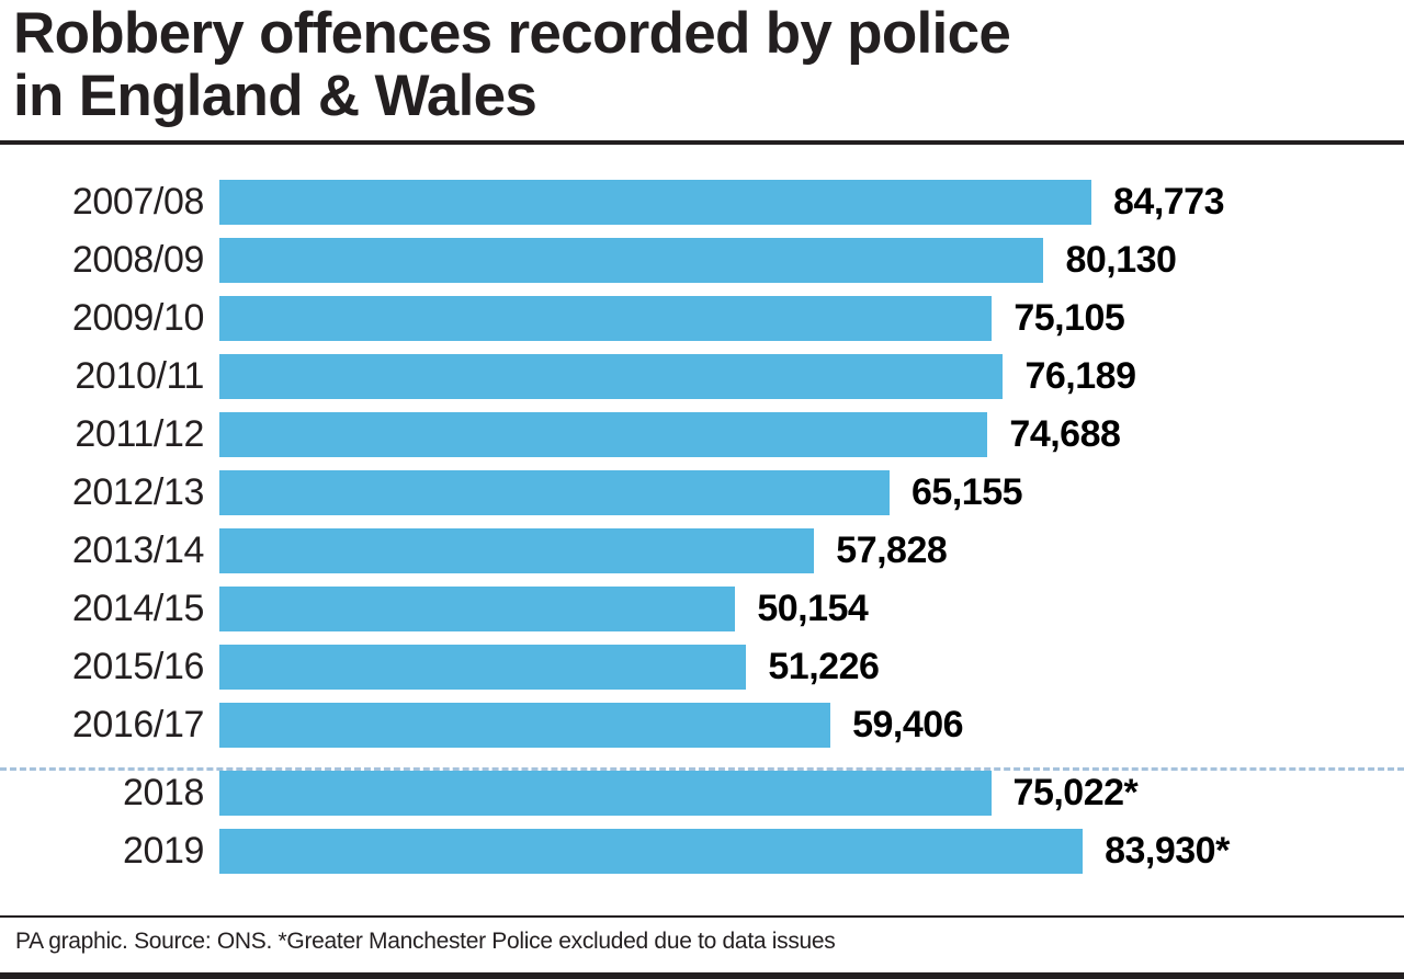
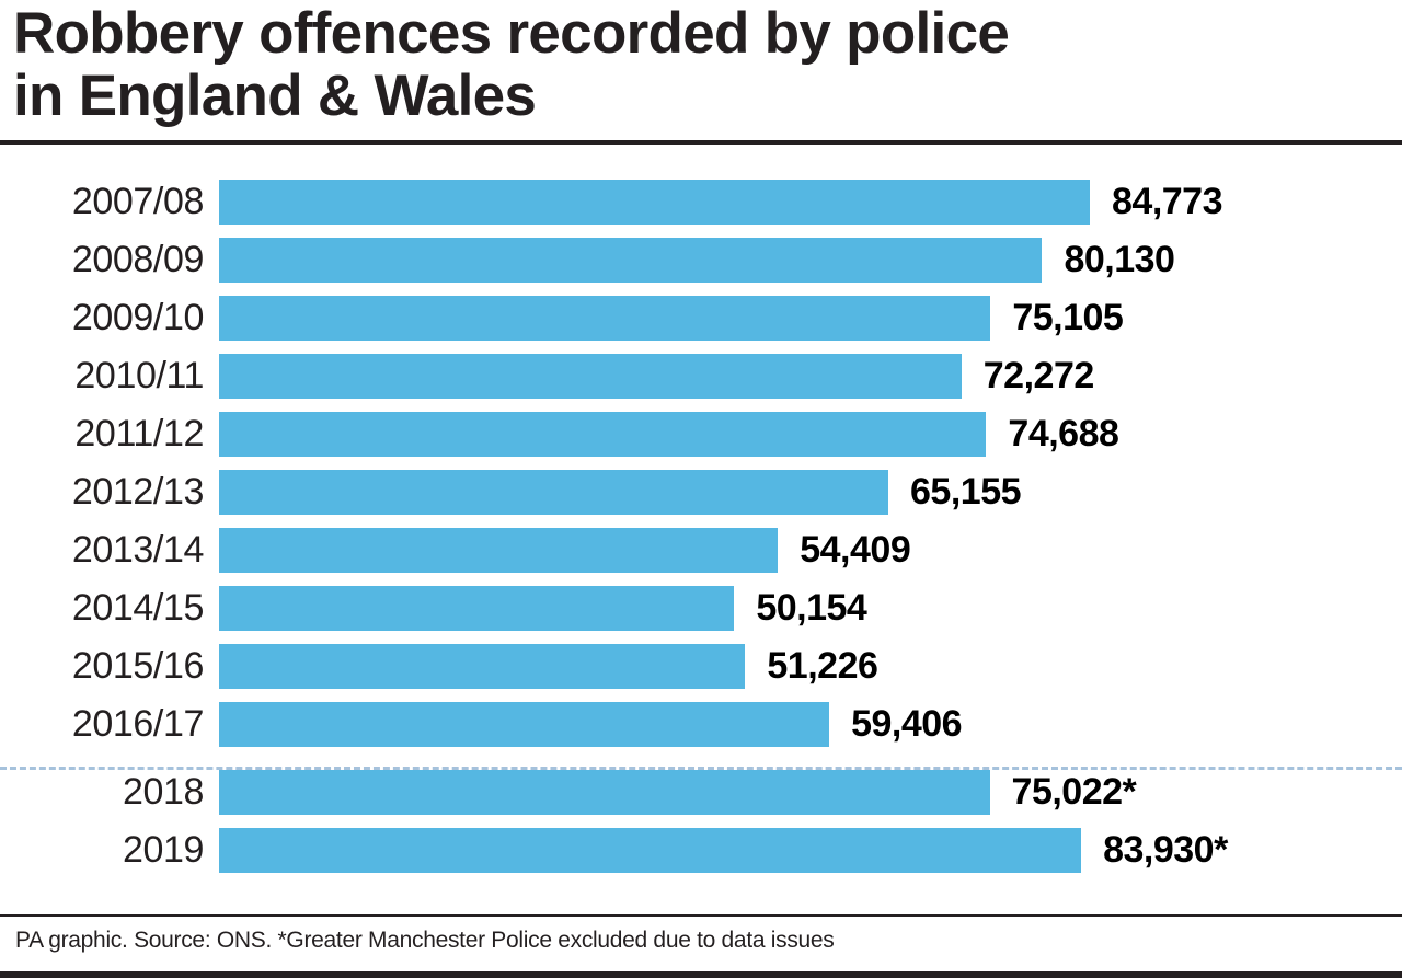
2010/11: 76,189 -> 72,272
2013/14: 57,828 -> 54,409
